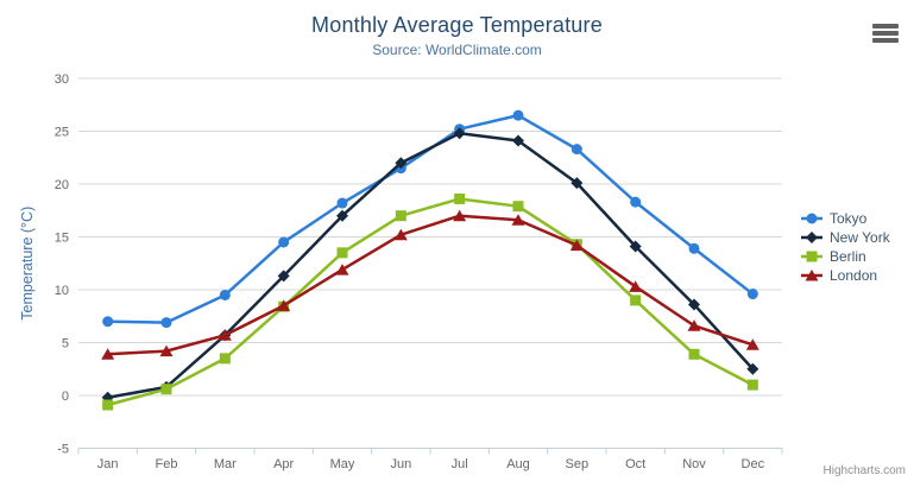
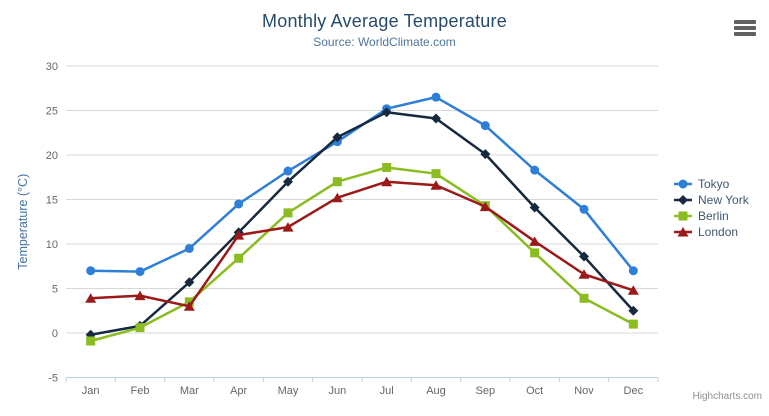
London/Mar: 6 -> 3
London/Apr: 8 -> 11
Tokyo/Dec: 10 -> 7
